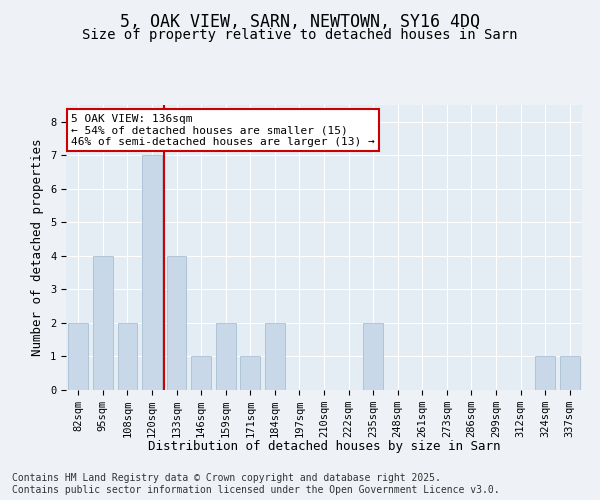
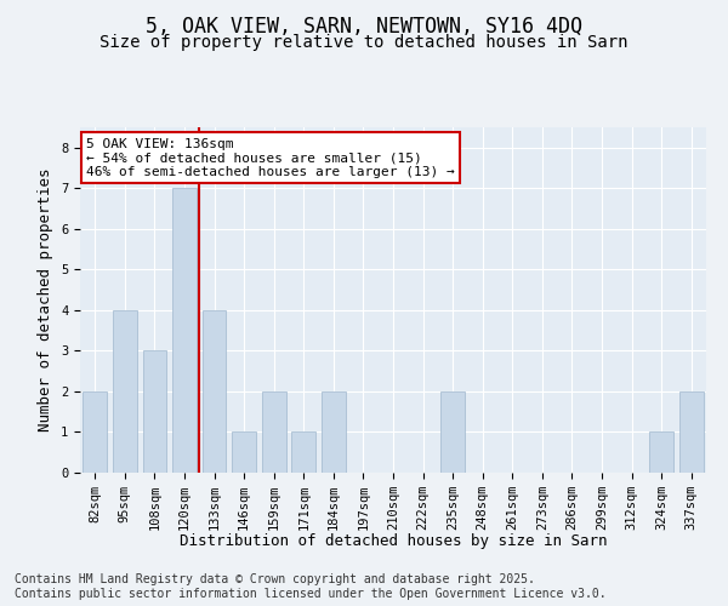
108sqm: 2 -> 3
337sqm: 1 -> 2
